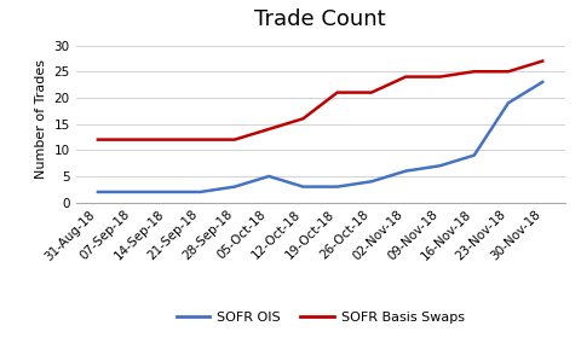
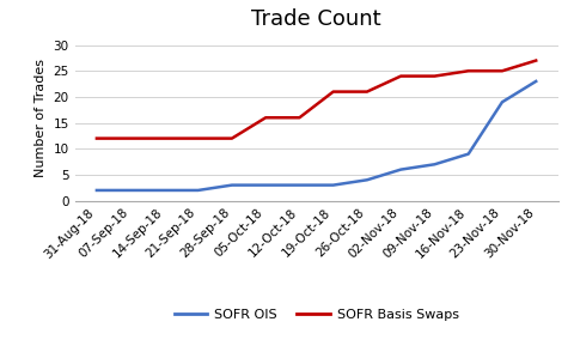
SOFR OIS/05-Oct-18: 5 -> 3
SOFR Basis Swaps/05-Oct-18: 14 -> 16
